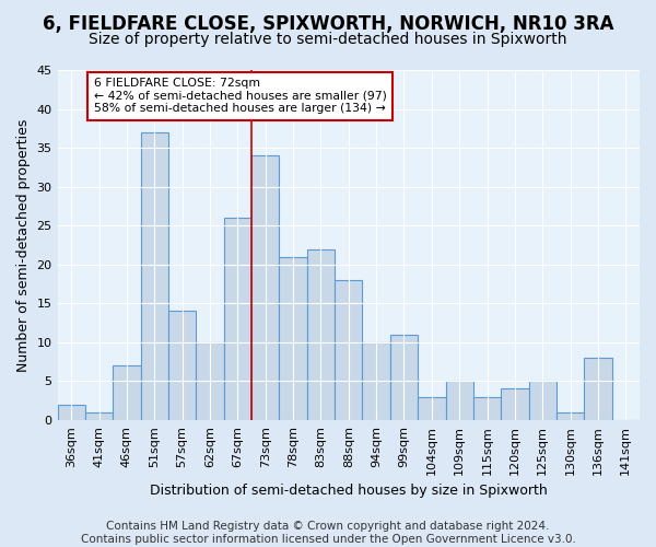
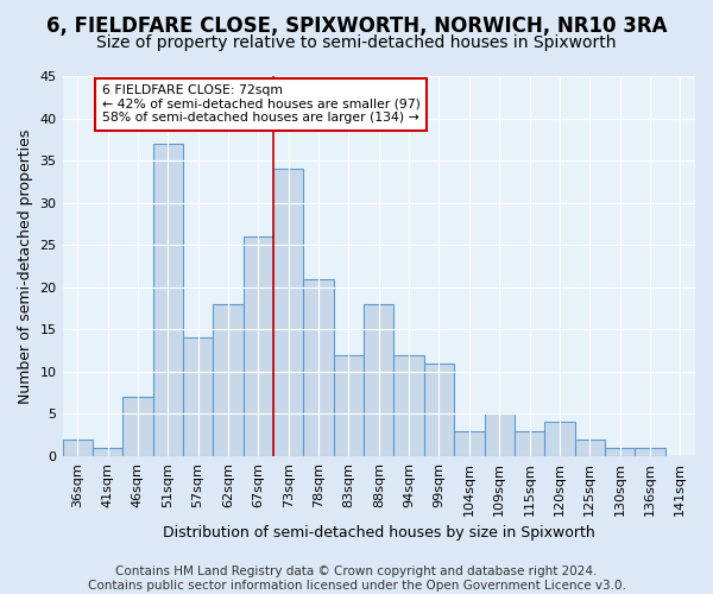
62sqm: 10 -> 18
83sqm: 22 -> 12
94sqm: 10 -> 12
125sqm: 5 -> 2
136sqm: 8 -> 1
